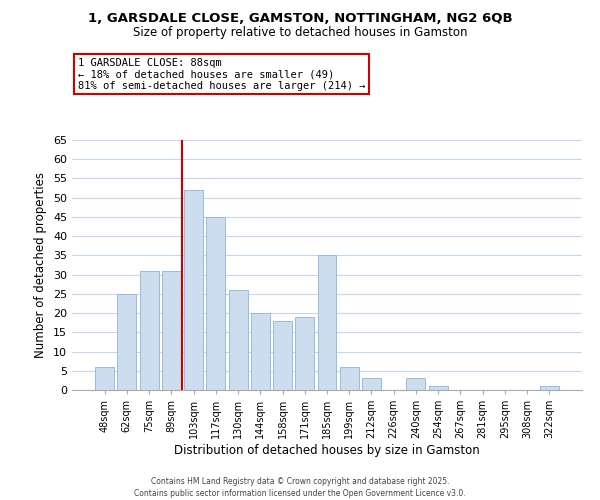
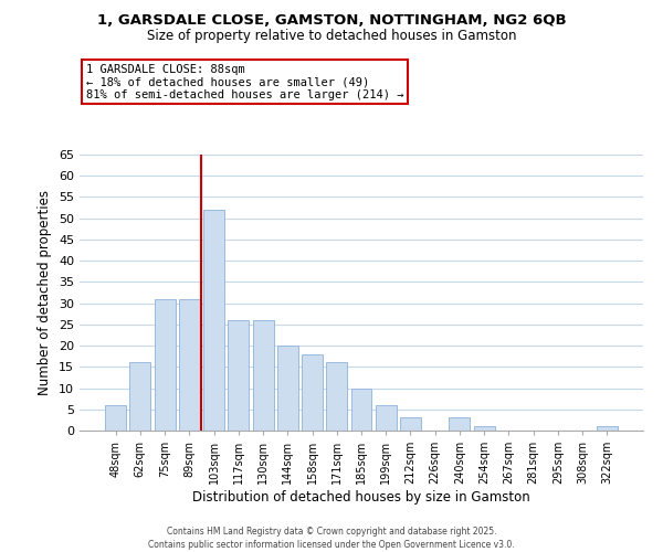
62sqm: 25 -> 16
117sqm: 45 -> 26
171sqm: 19 -> 16
185sqm: 35 -> 10
